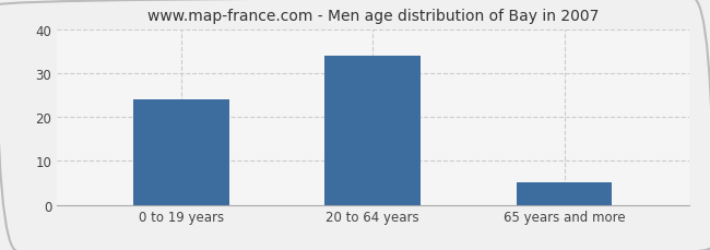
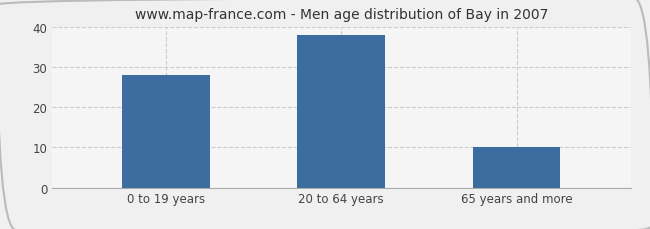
0 to 19 years: 24 -> 28
20 to 64 years: 34 -> 38
65 years and more: 5 -> 10
